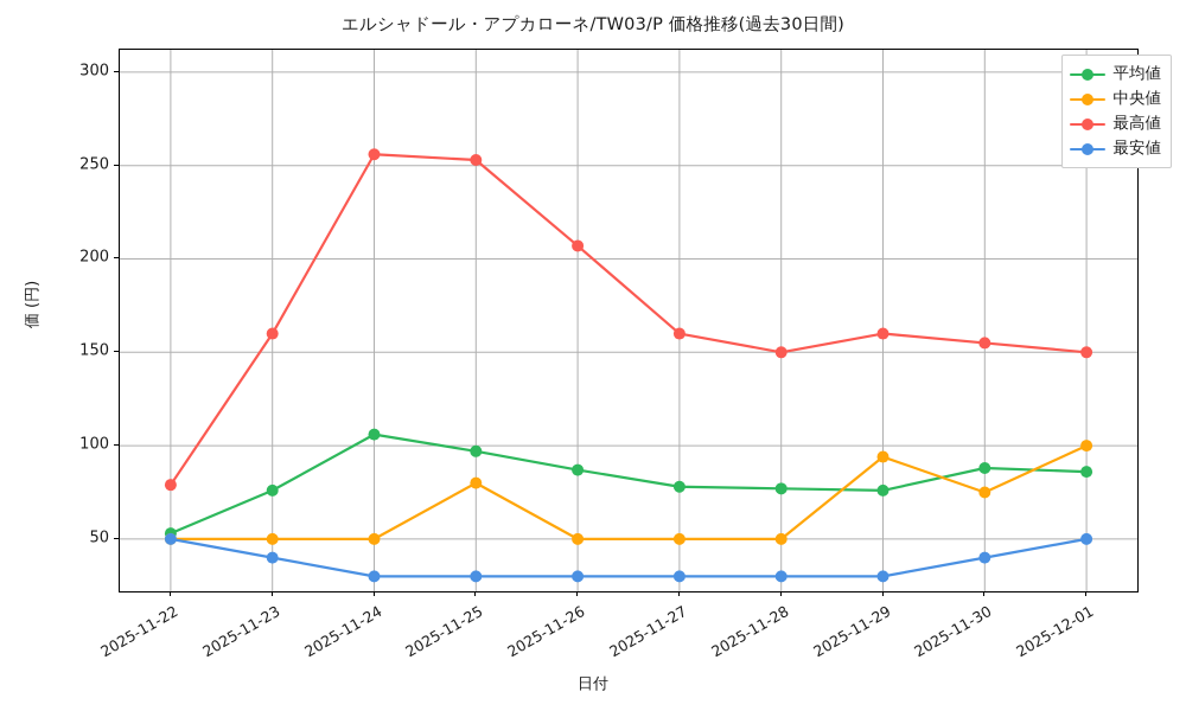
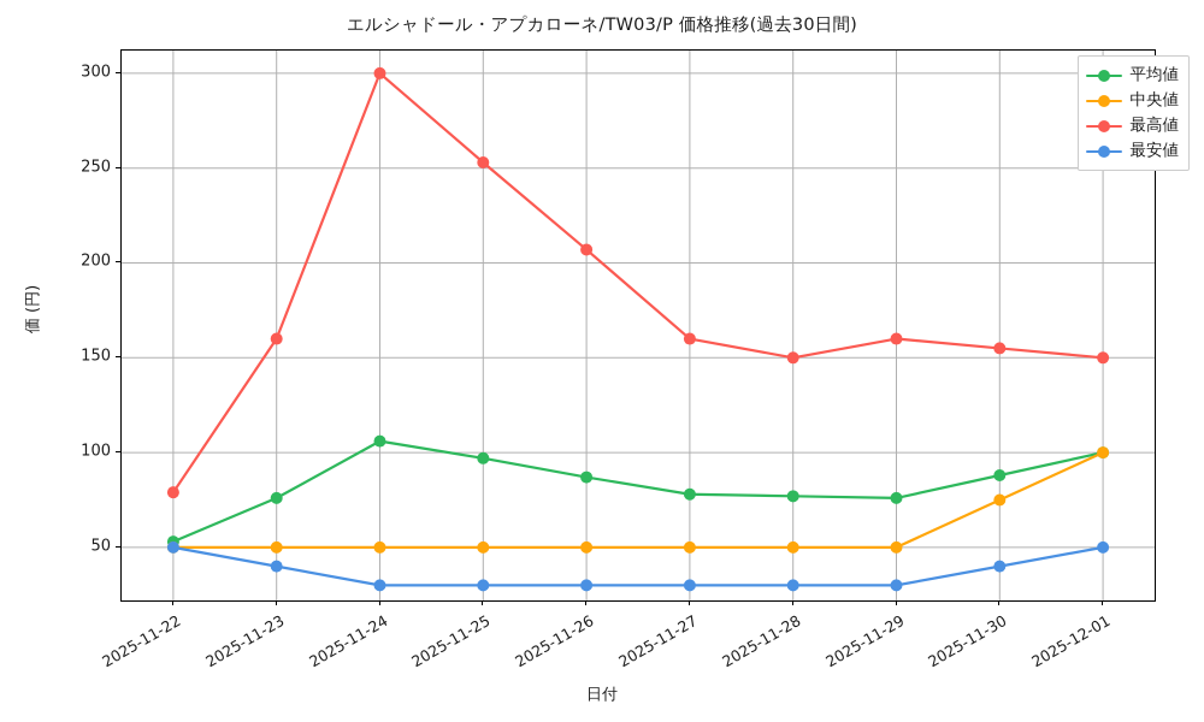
最高値/2025-11-24: 256 -> 300
中央値/2025-11-25: 80 -> 50
中央値/2025-11-29: 94 -> 50
平均値/2025-12-01: 86 -> 100
